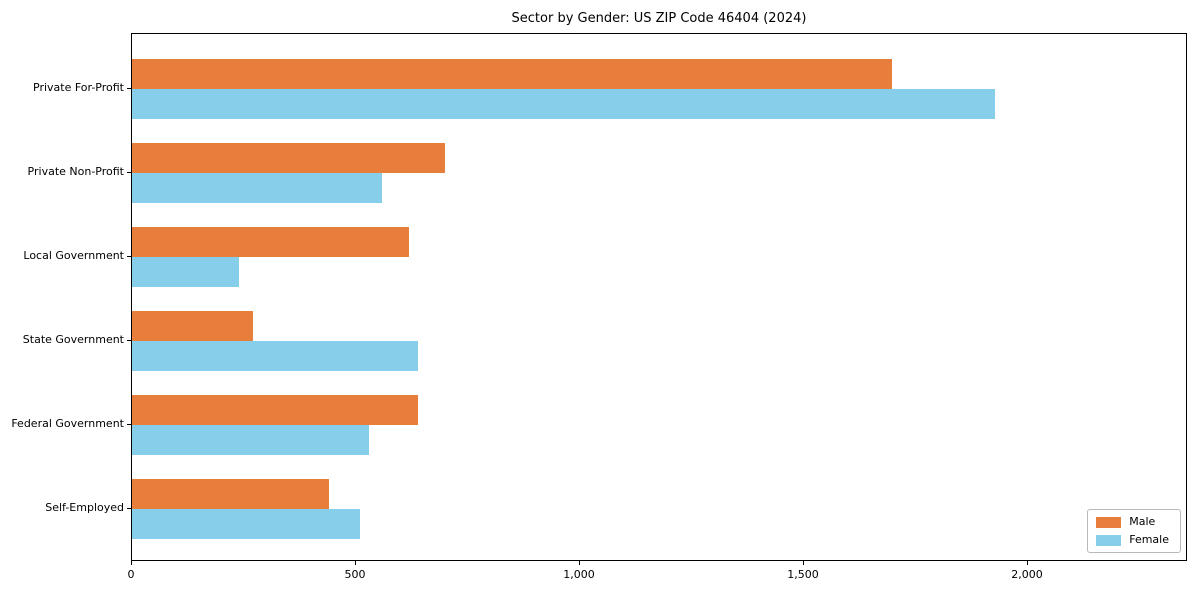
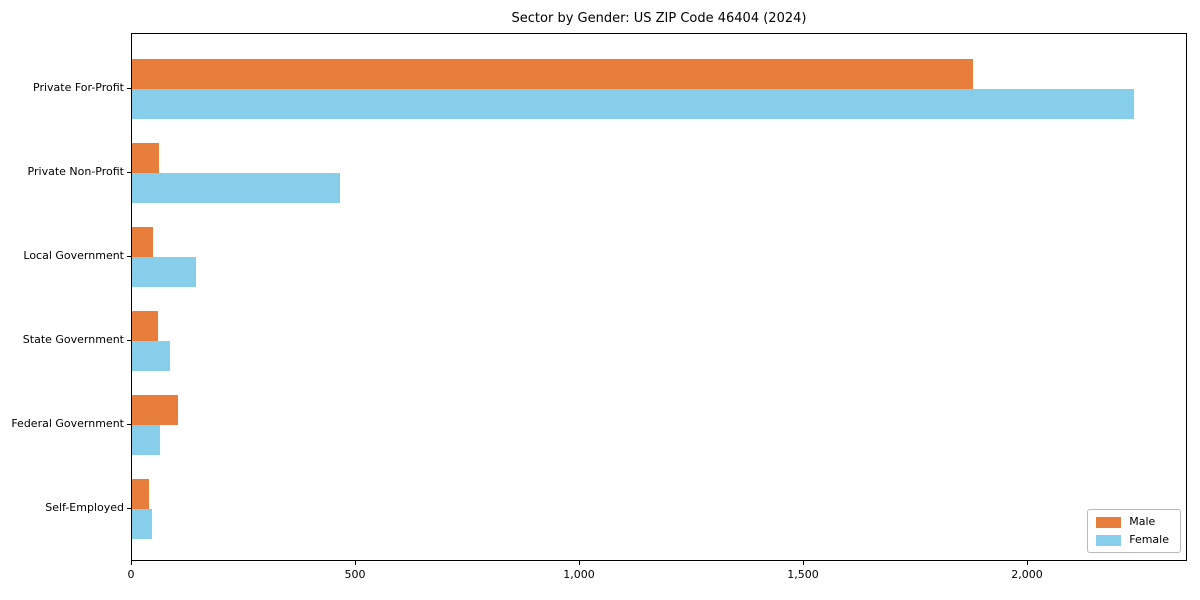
Male/Private For-Profit: 1700 -> 1880
Female/Private For-Profit: 1930 -> 2240
Male/Private Non-Profit: 700 -> 60
Female/Private Non-Profit: 560 -> 460
Male/Local Government: 620 -> 50
Female/Local Government: 240 -> 140
Male/State Government: 270 -> 60
Female/State Government: 640 -> 80
Male/Federal Government: 640 -> 100
Female/Federal Government: 530 -> 60
Male/Self-Employed: 440 -> 40
Female/Self-Employed: 510 -> 40
